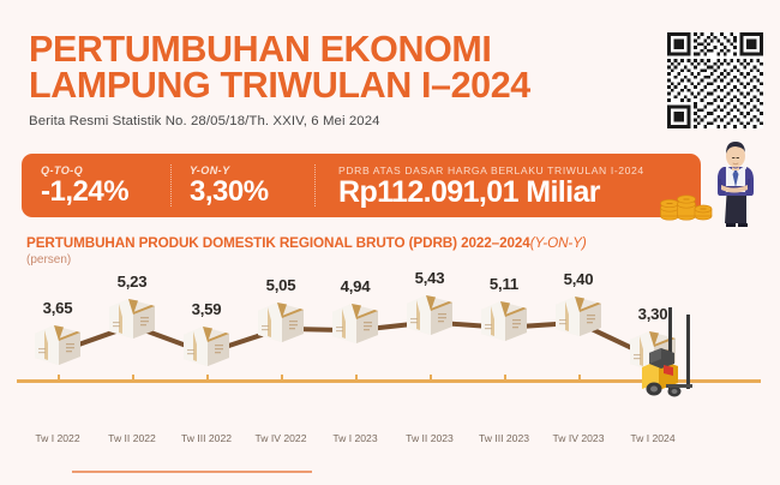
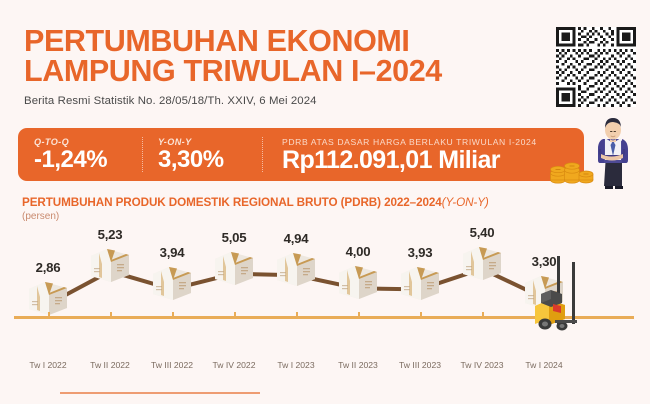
Tw I 2022: 3,65 -> 2,86
Tw III 2022: 3,59 -> 3,94
Tw II 2023: 5,43 -> 4,00
Tw III 2023: 5,11 -> 3,93
